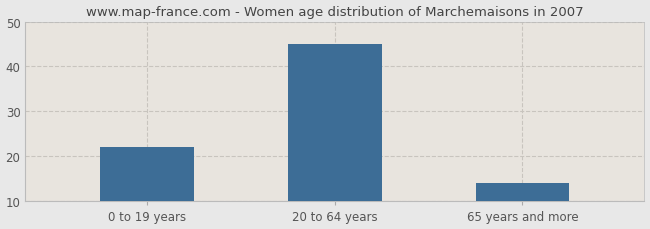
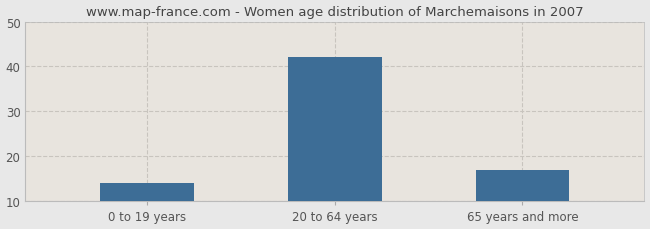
0 to 19 years: 22 -> 14
20 to 64 years: 45 -> 42
65 years and more: 14 -> 17
